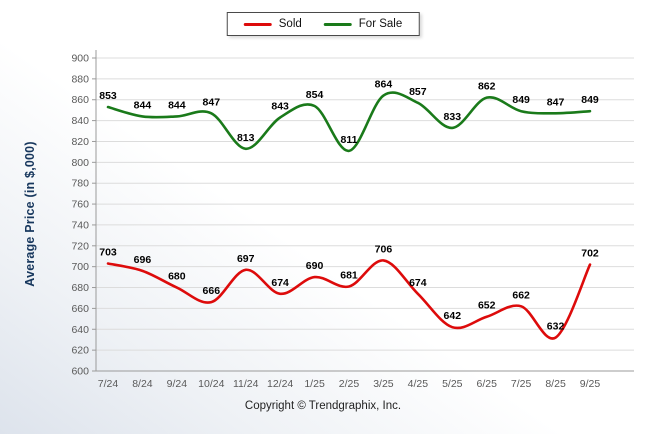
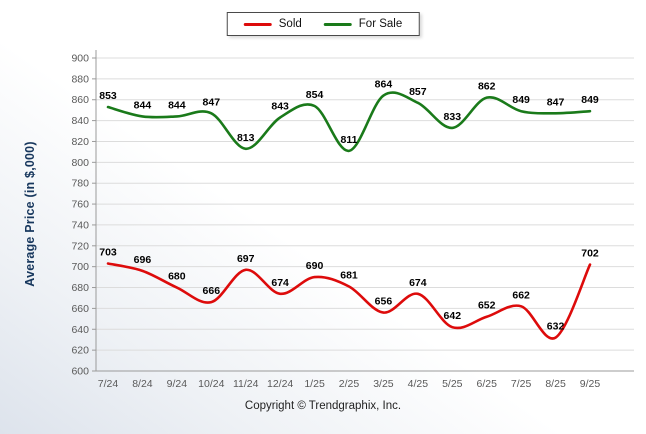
Sold/3/25: 706 -> 656
